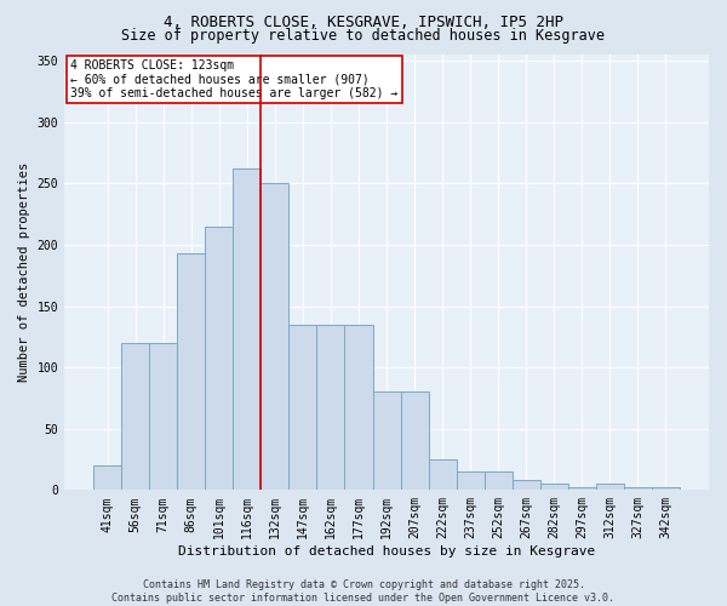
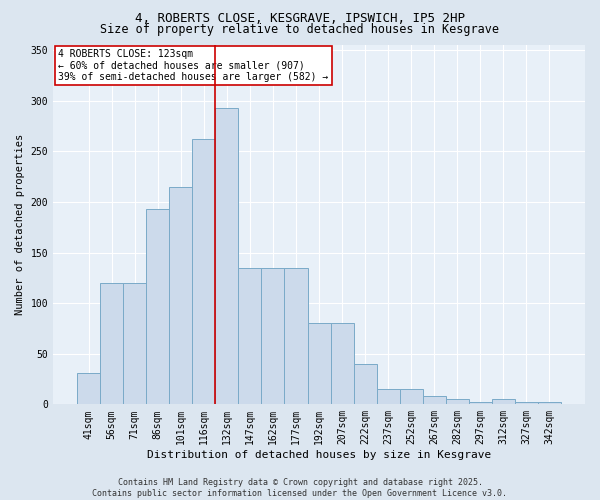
41sqm: 20 -> 31
132sqm: 250 -> 293
222sqm: 25 -> 40
